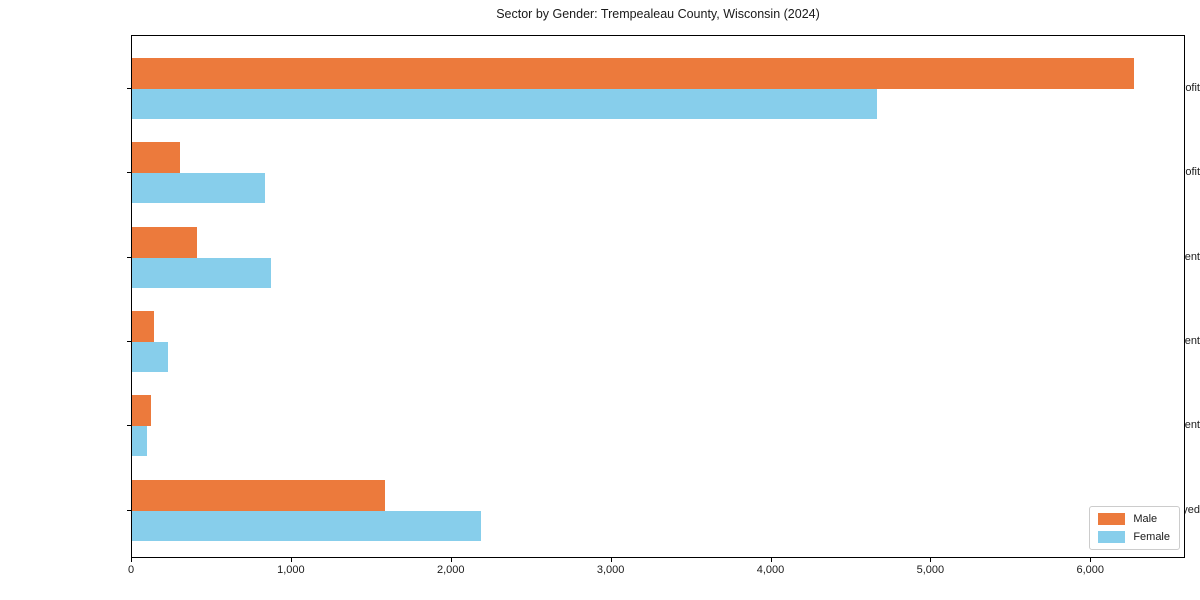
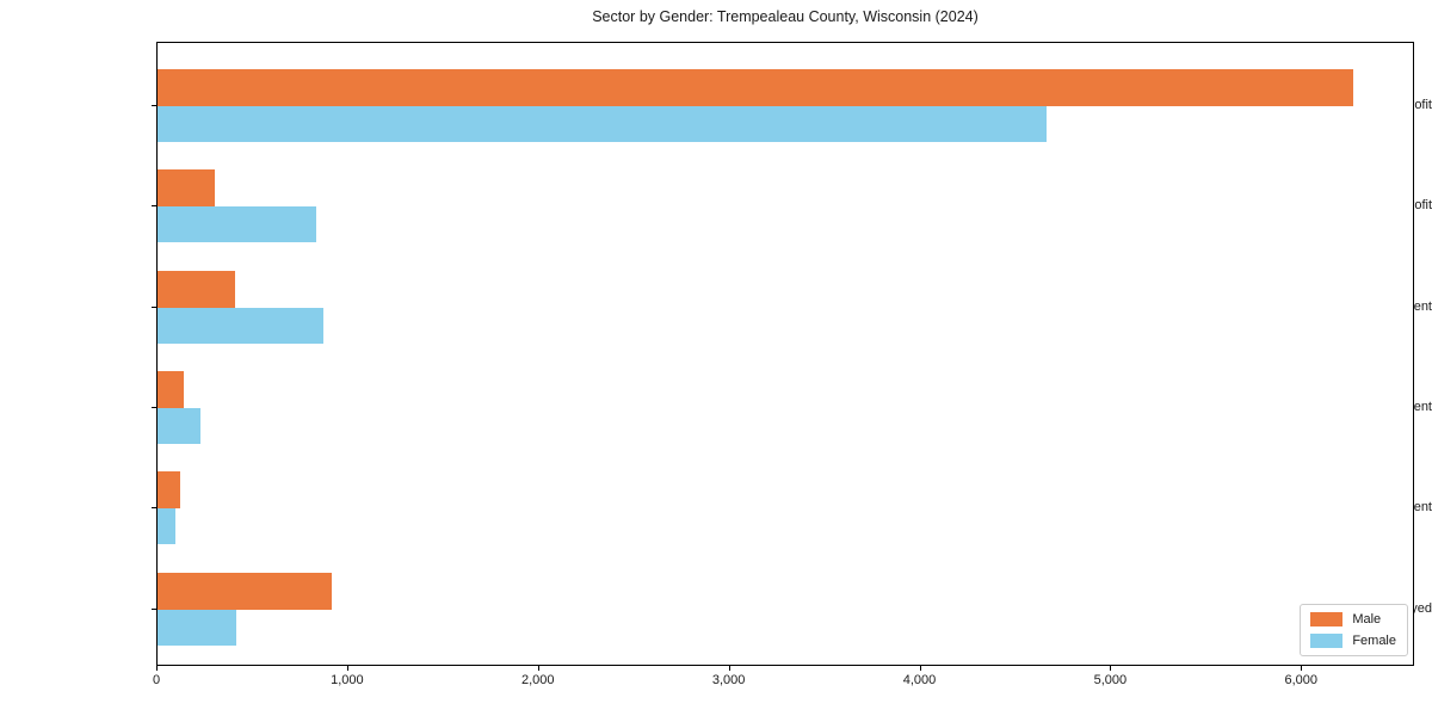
Male/Self-Employed: 1580 -> 920
Female/Self-Employed: 2180 -> 410
